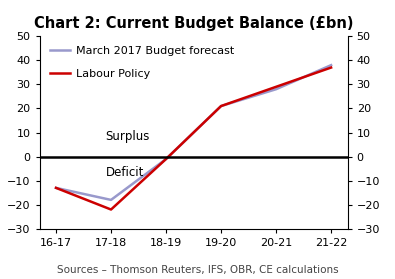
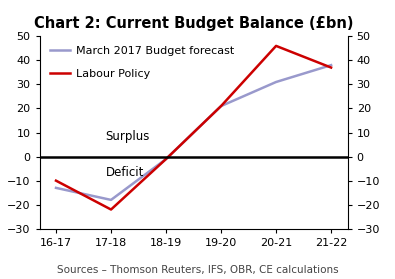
Labour Policy/16-17: -13 -> -10
March 2017 Budget forecast/20-21: 28 -> 31
Labour Policy/20-21: 29 -> 46
